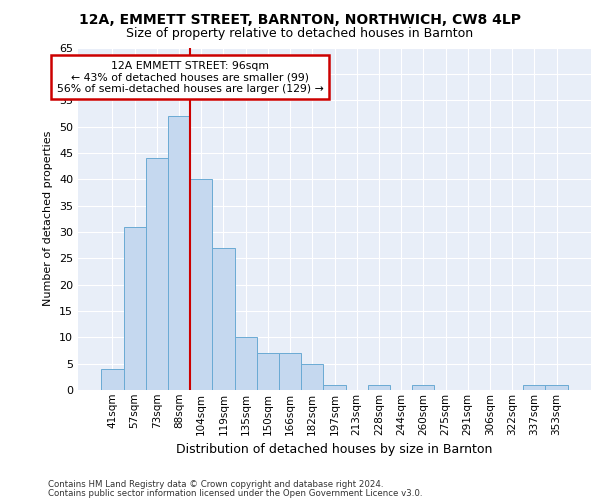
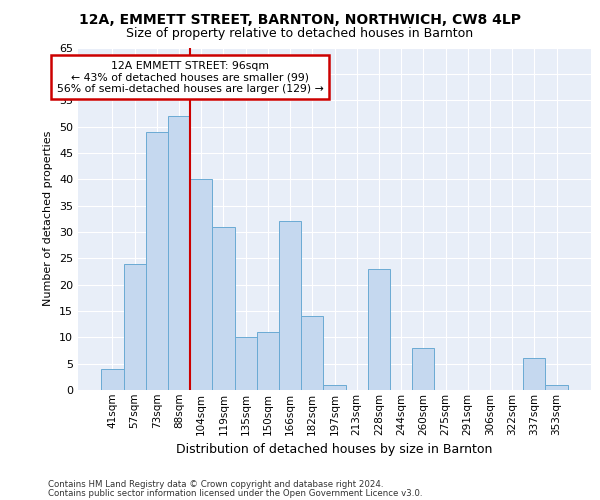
57sqm: 31 -> 24
73sqm: 44 -> 49
119sqm: 27 -> 31
150sqm: 7 -> 11
166sqm: 7 -> 32
182sqm: 5 -> 14
228sqm: 1 -> 23
260sqm: 1 -> 8
337sqm: 1 -> 6
